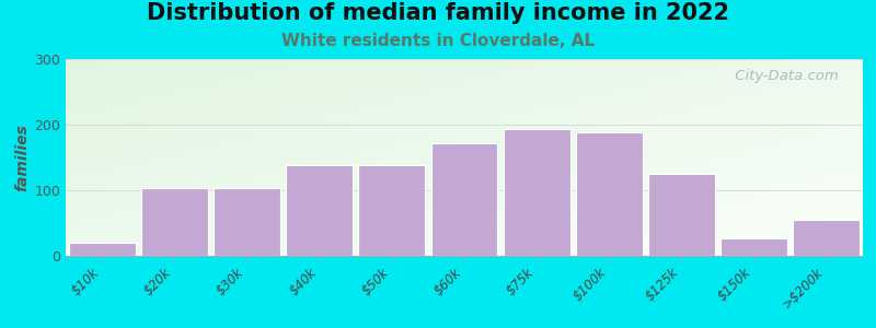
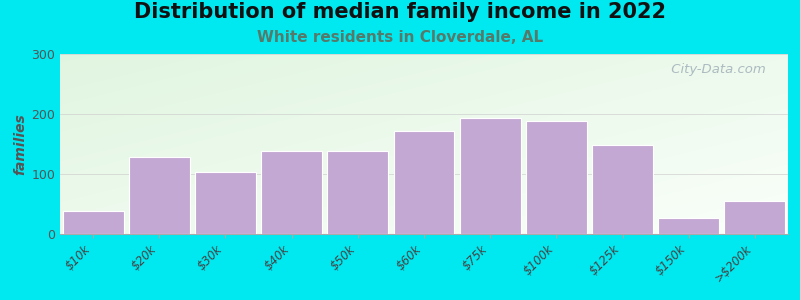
$10k: 20 -> 38
$20k: 103 -> 128
$125k: 125 -> 148
